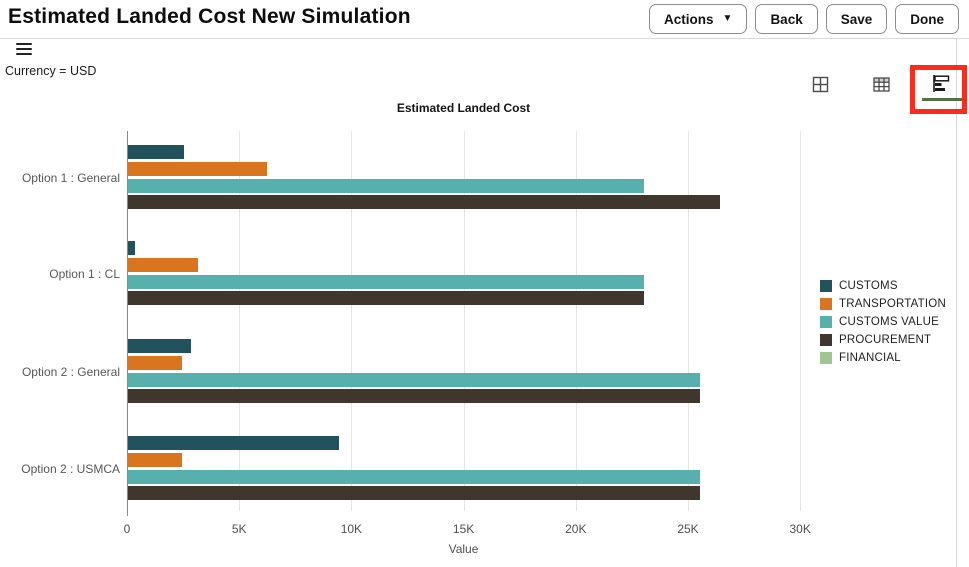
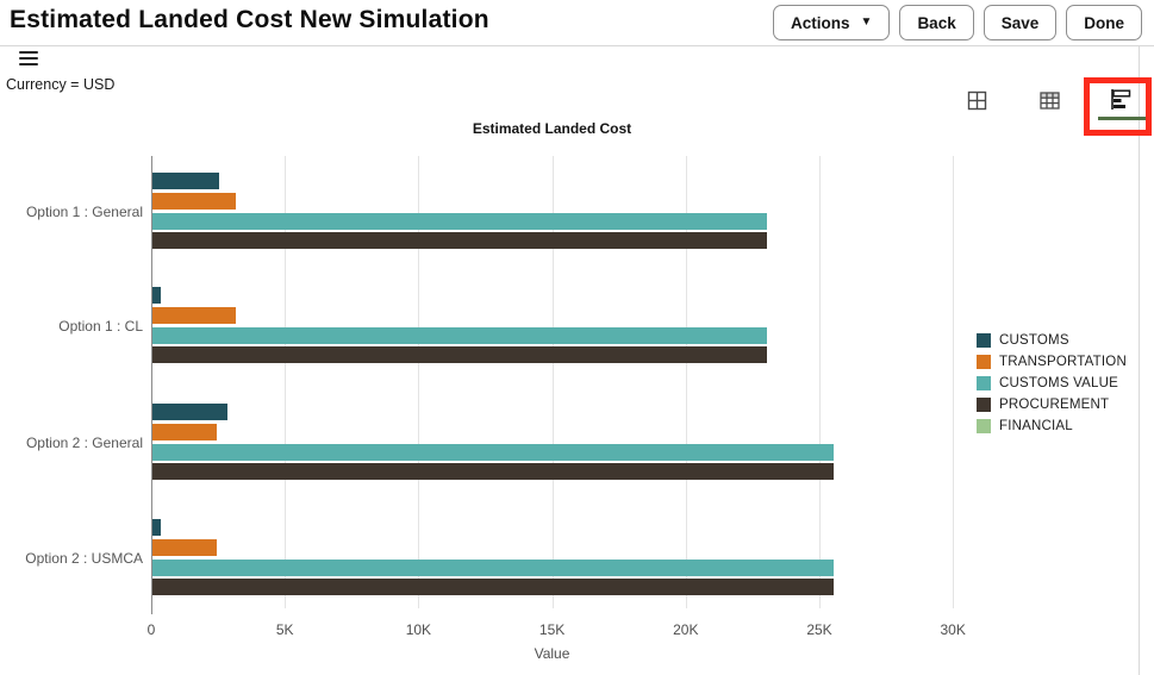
TRANSPORTATION/Option 1 : General: 6.2K -> 3.1K
PROCUREMENT/Option 1 : General: 26.4K -> 23.0K
CUSTOMS/Option 2 : USMCA: 9.4K -> 0.3K
